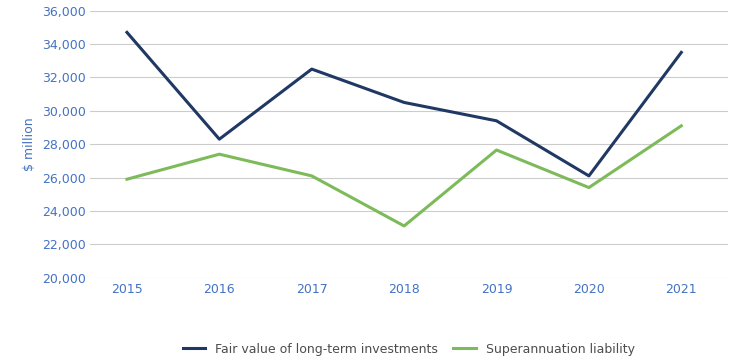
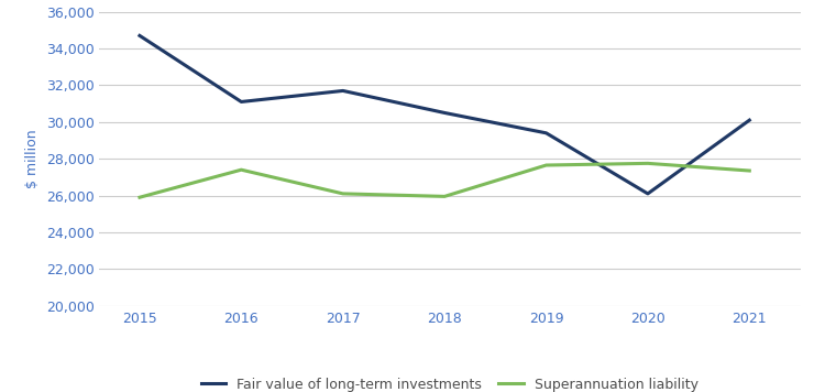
Fair value of long-term investments/2016: 28,300 -> 31,100
Fair value of long-term investments/2017: 32,500 -> 31,700
Superannuation liability/2018: 23,100 -> 26,000
Superannuation liability/2020: 25,400 -> 27,800
Fair value of long-term investments/2021: 33,500 -> 30,100
Superannuation liability/2021: 29,100 -> 27,400
